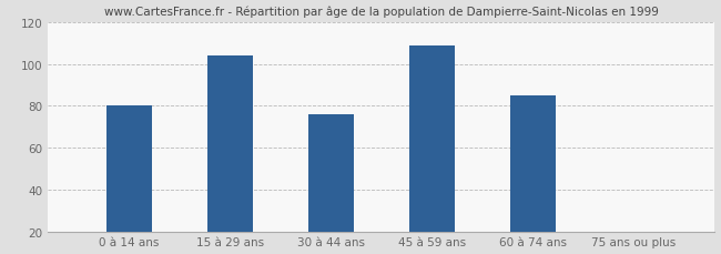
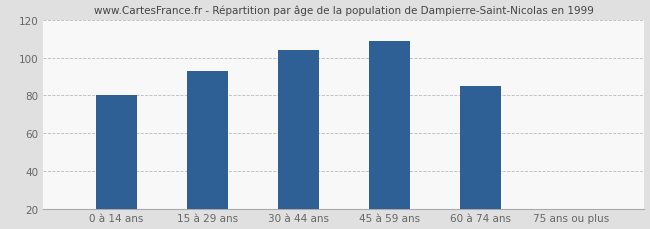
15 à 29 ans: 104 -> 93
30 à 44 ans: 76 -> 104
